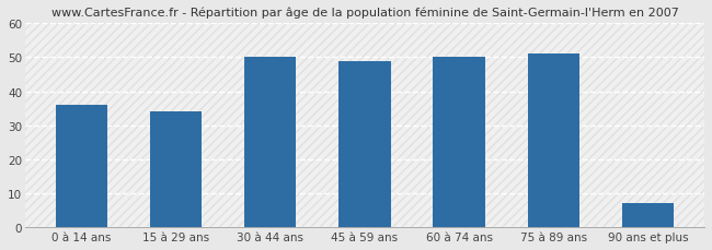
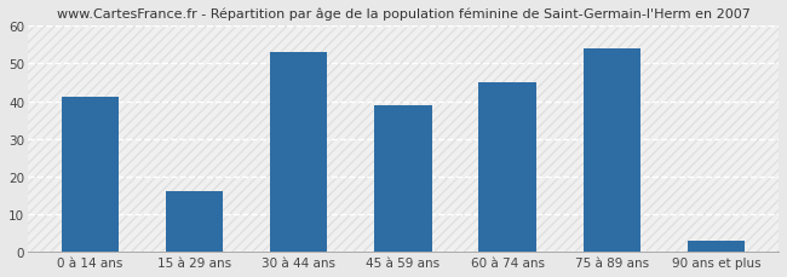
0 à 14 ans: 36 -> 41
15 à 29 ans: 34 -> 16
30 à 44 ans: 50 -> 53
45 à 59 ans: 49 -> 39
60 à 74 ans: 50 -> 45
75 à 89 ans: 51 -> 54
90 ans et plus: 7 -> 3
